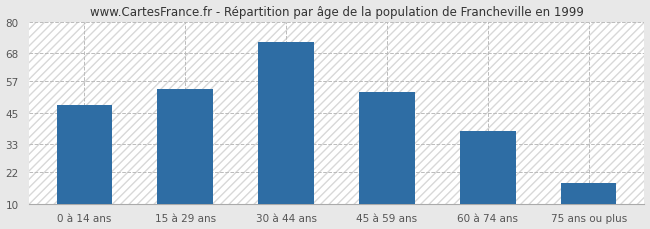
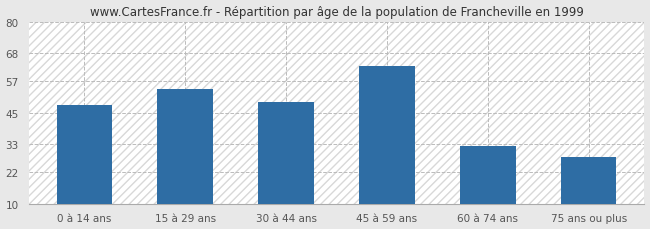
30 à 44 ans: 72 -> 49
45 à 59 ans: 53 -> 63
60 à 74 ans: 38 -> 32
75 ans ou plus: 18 -> 28
